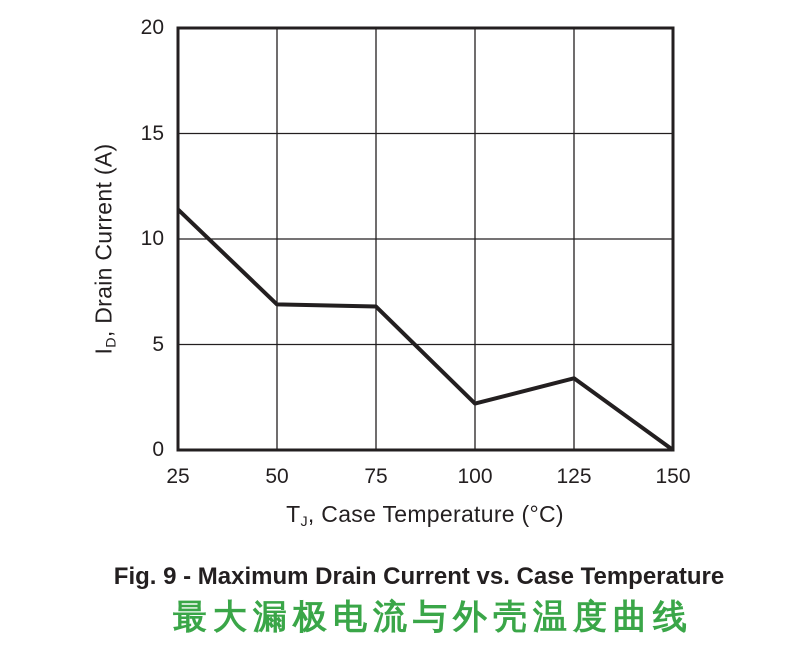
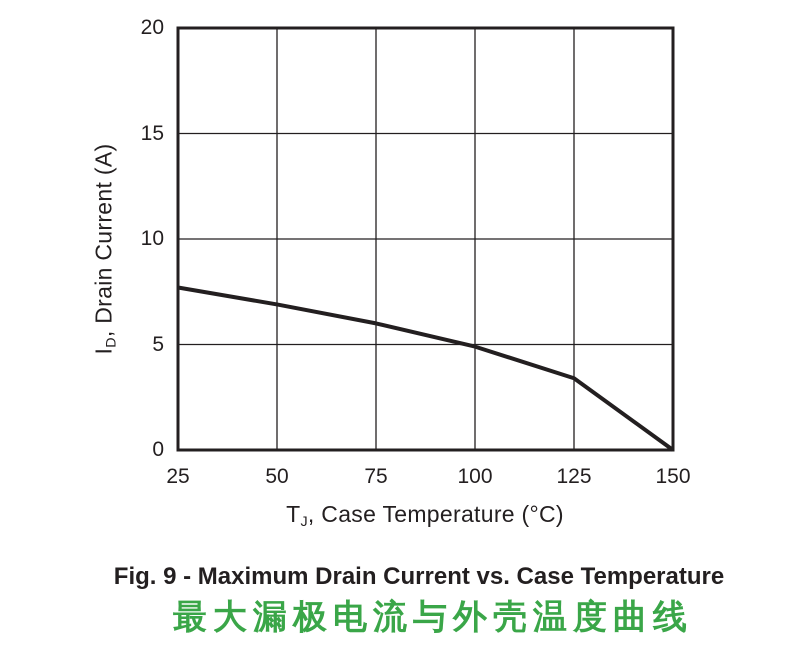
25: 11.4 -> 7.7
75: 6.8 -> 6.0
100: 2.2 -> 4.9
